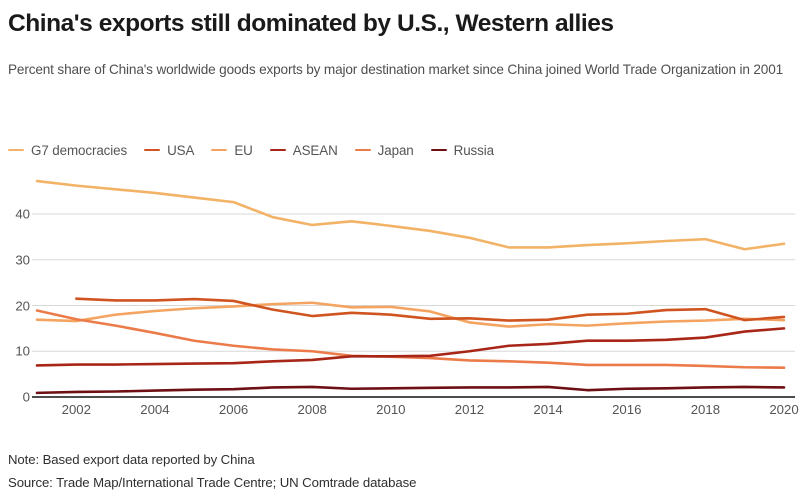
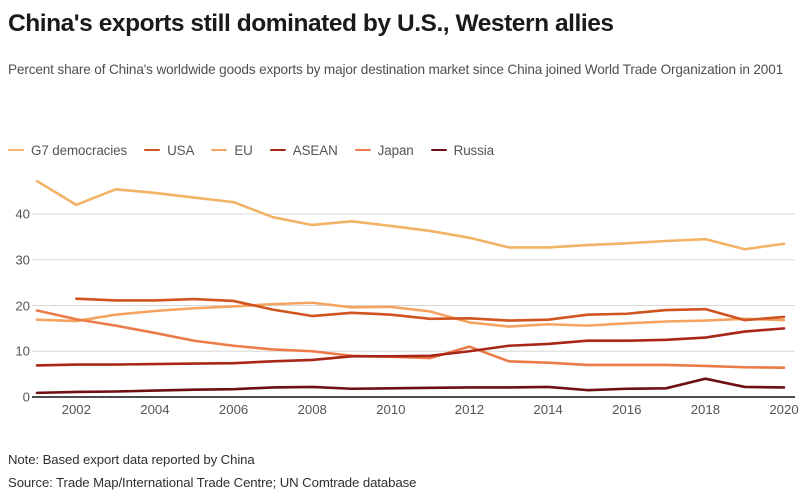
G7 democracies/2002: 46 -> 42
Japan/2012: 8 -> 11
Russia/2018: 2 -> 4
